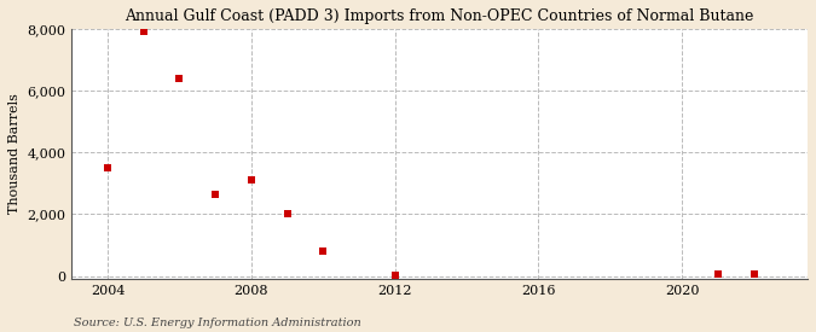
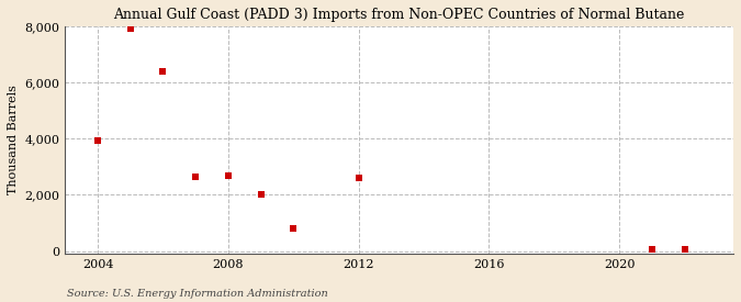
2004: 3,500 -> 3,950
2008: 3,100 -> 2,700
2012: 20 -> 2,600
